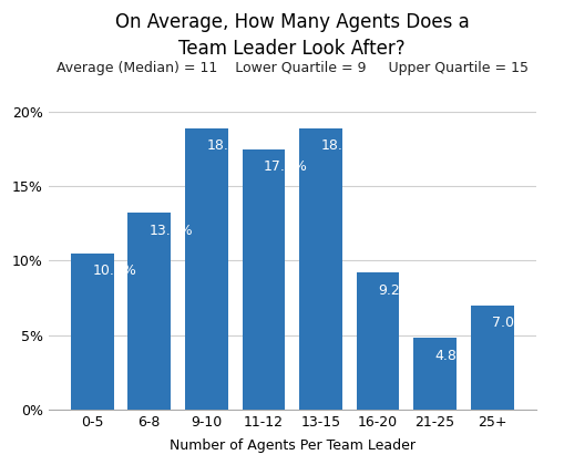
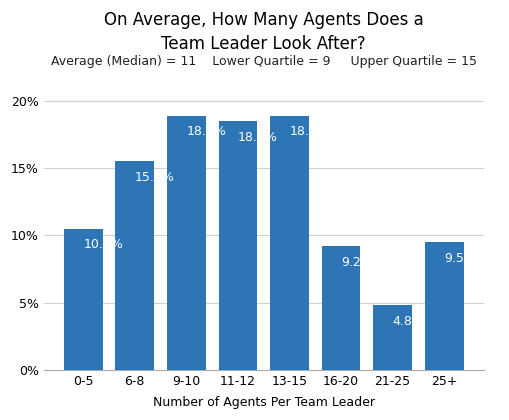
6-8: 13.2% -> 15.5%
11-12: 17.5% -> 18.5%
25+: 7.0% -> 9.5%
